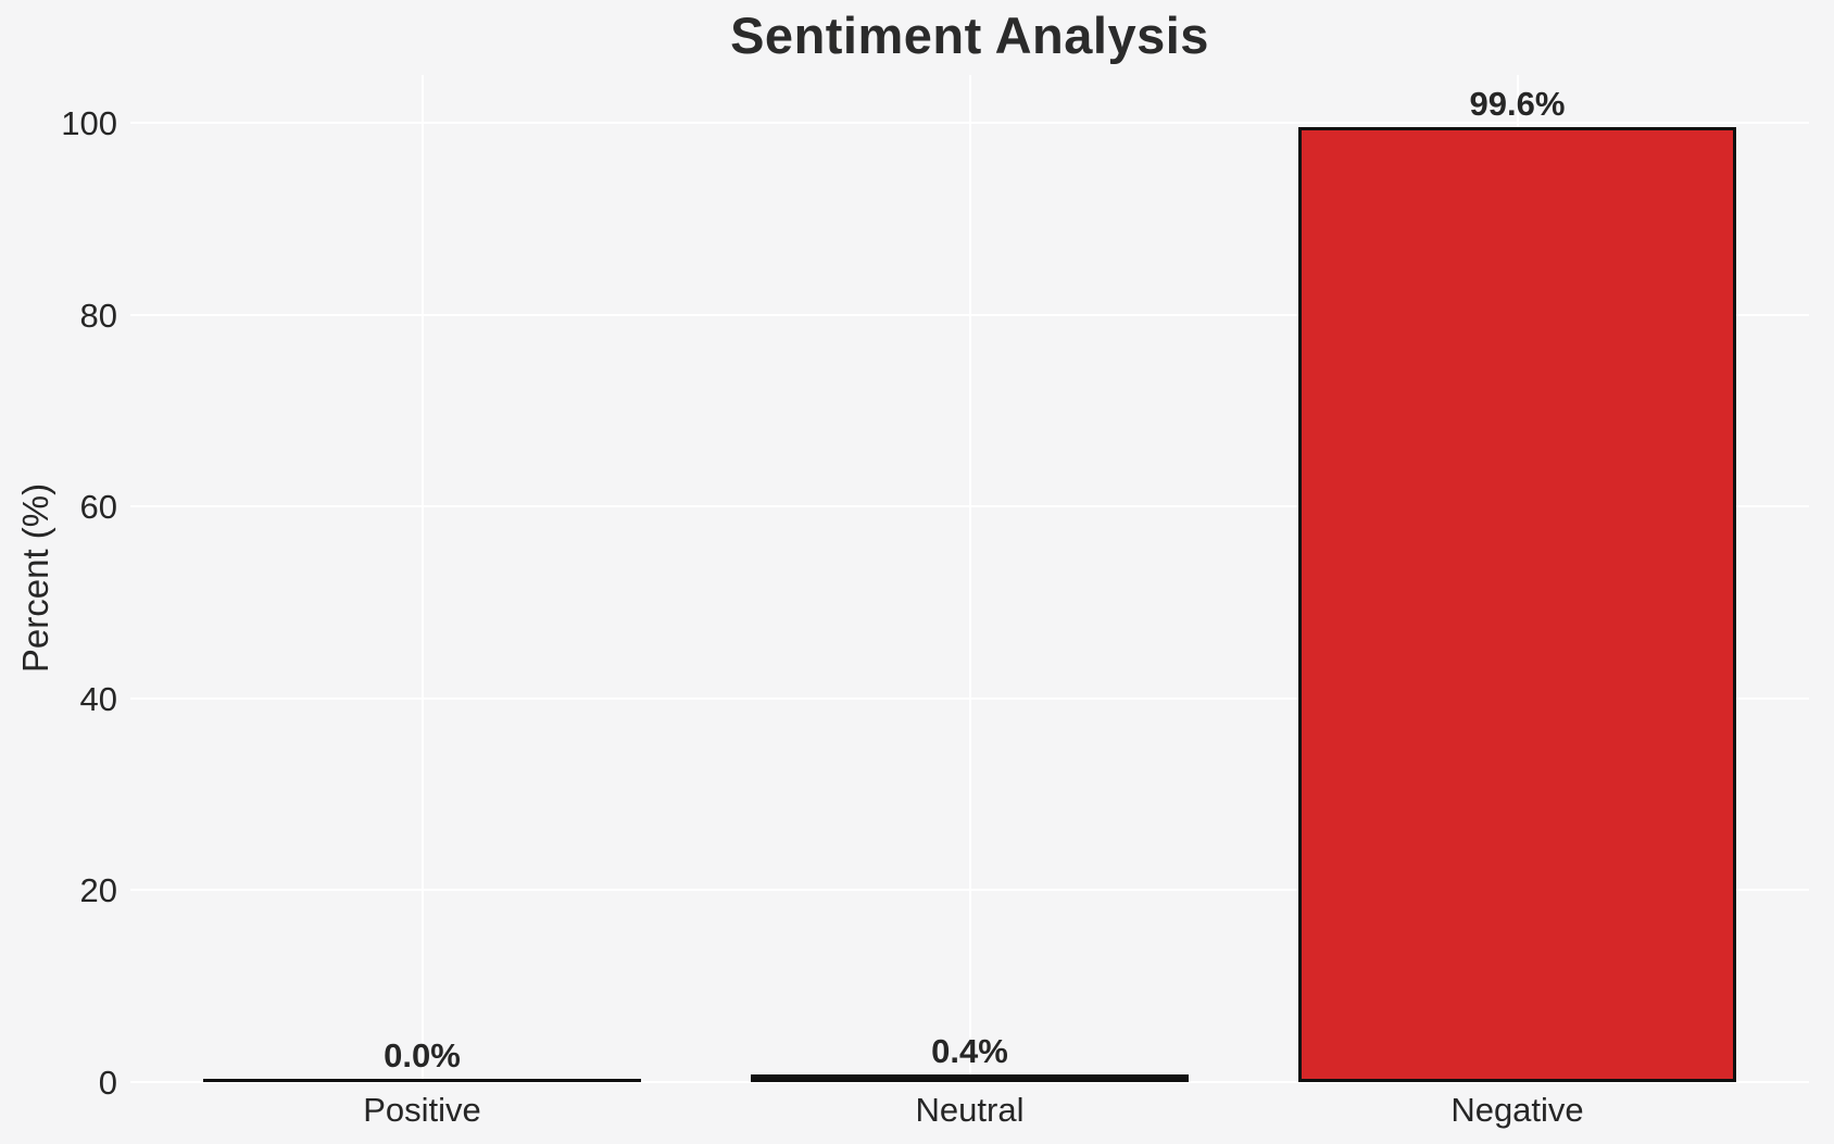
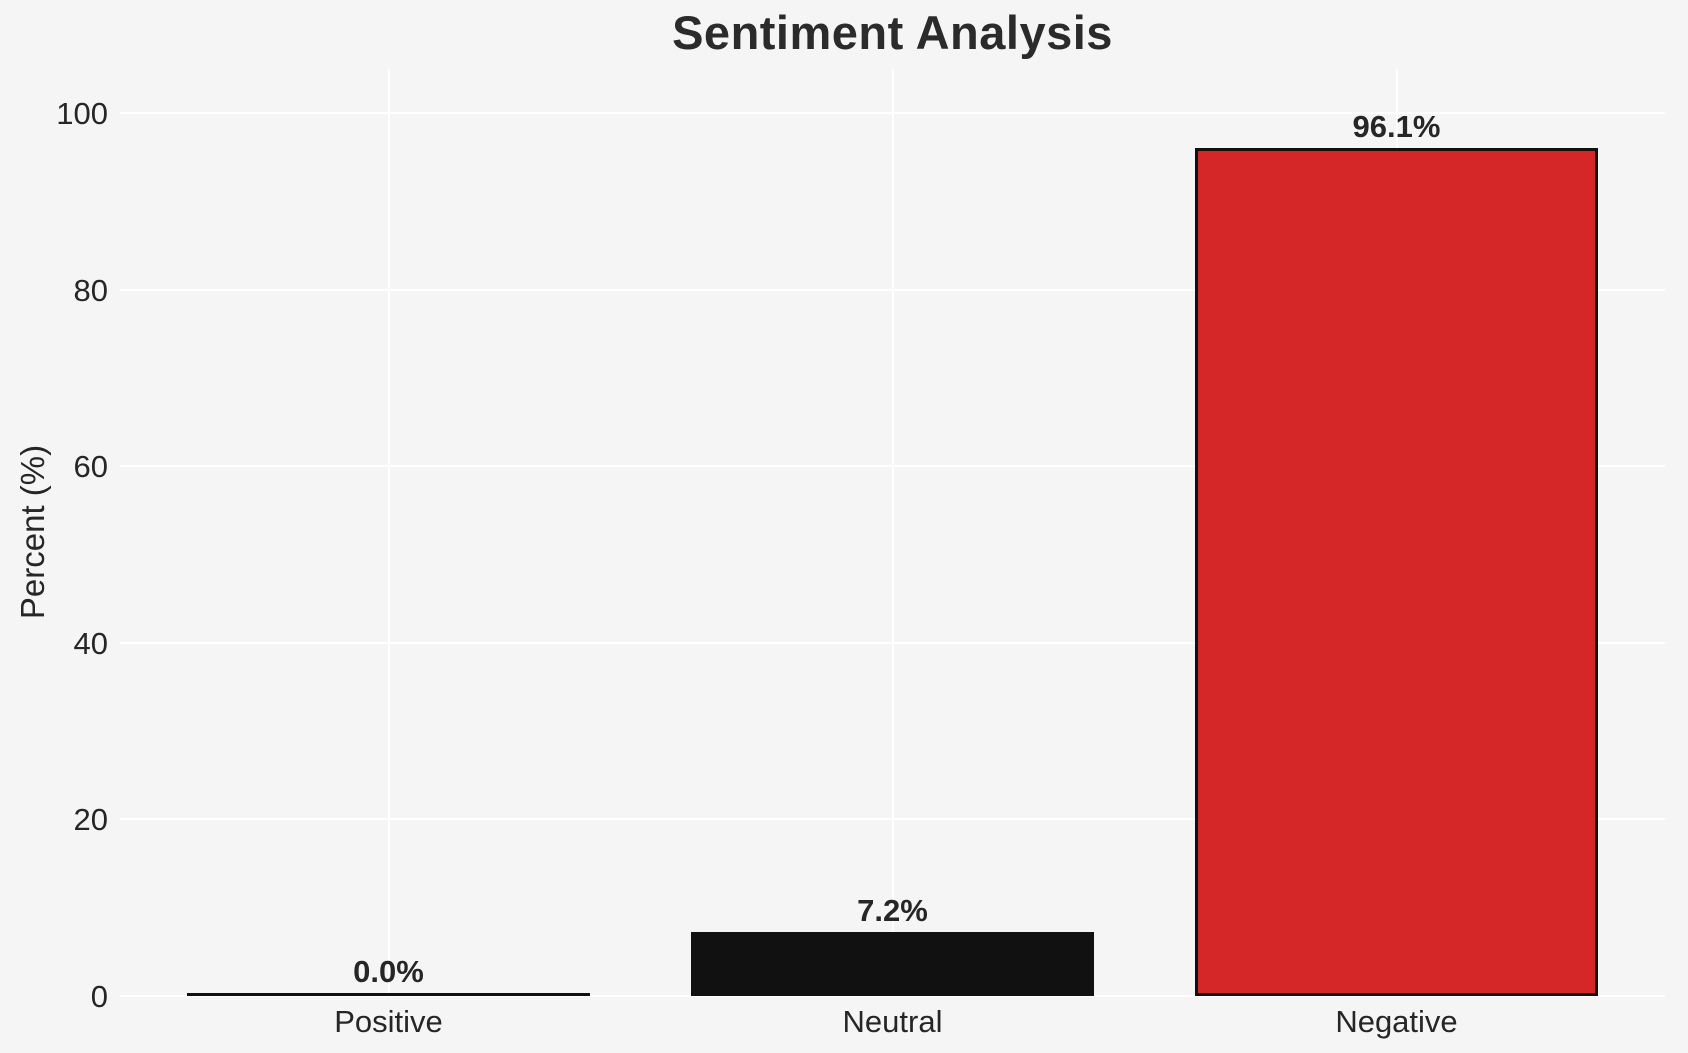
Neutral: 0.4% -> 7.2%
Negative: 99.6% -> 96.1%
